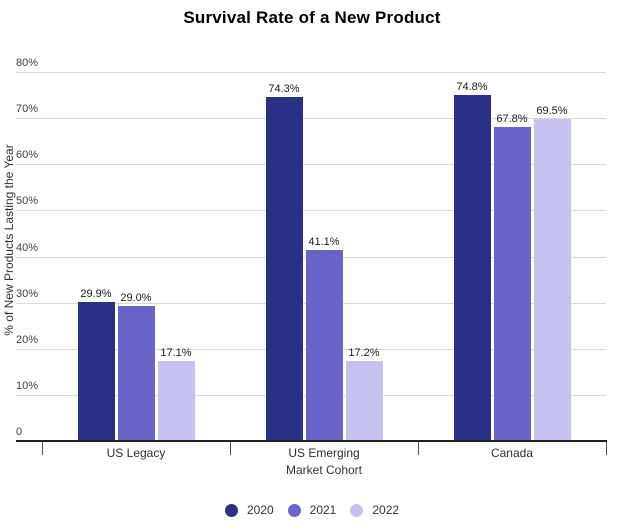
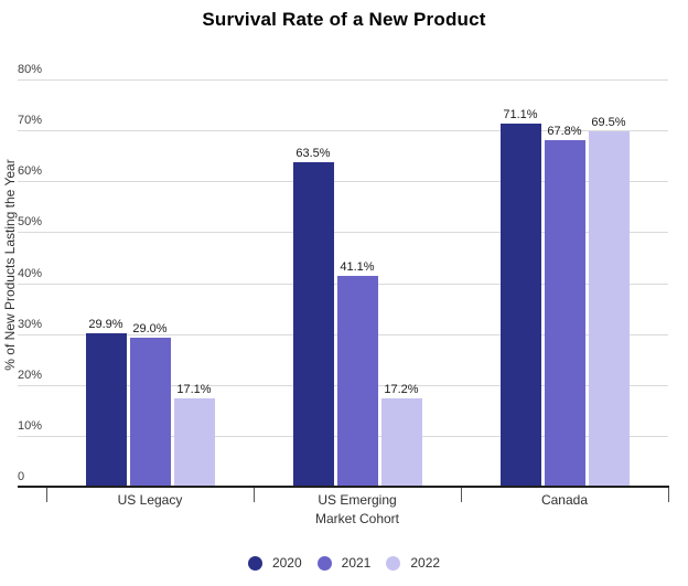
2020/US Emerging: 74.3% -> 63.5%
2020/Canada: 74.8% -> 71.1%
